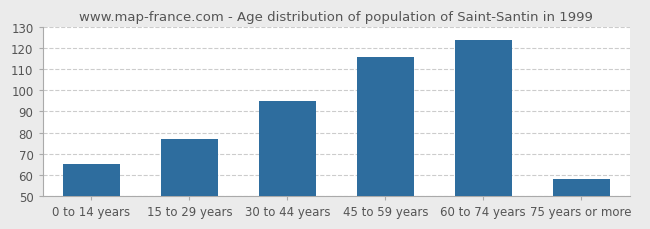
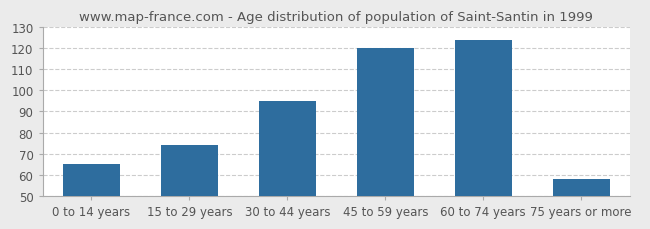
15 to 29 years: 77 -> 74
45 to 59 years: 116 -> 120
